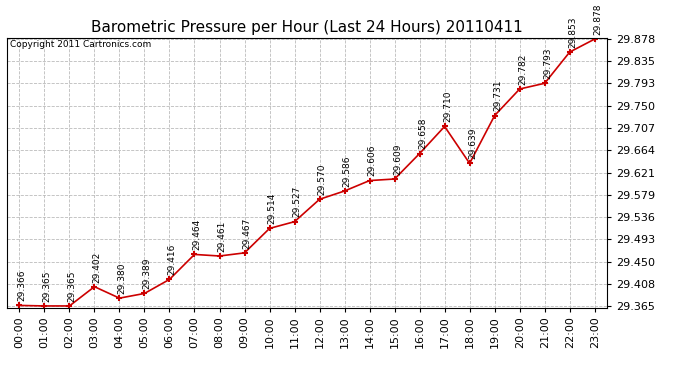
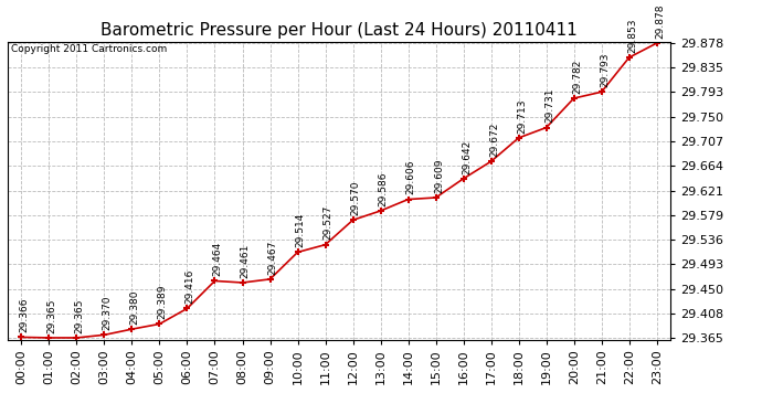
03:00: 29.402 -> 29.370
16:00: 29.658 -> 29.642
17:00: 29.710 -> 29.672
18:00: 29.639 -> 29.713
